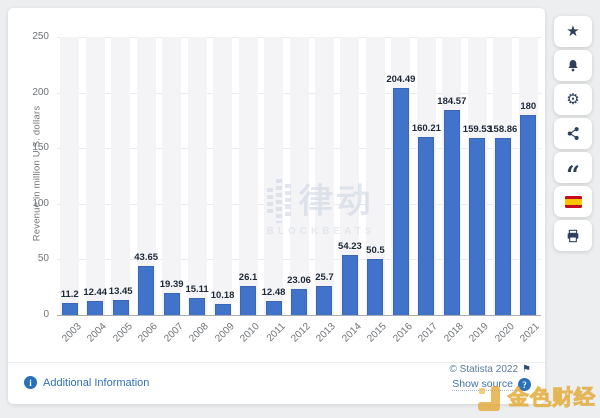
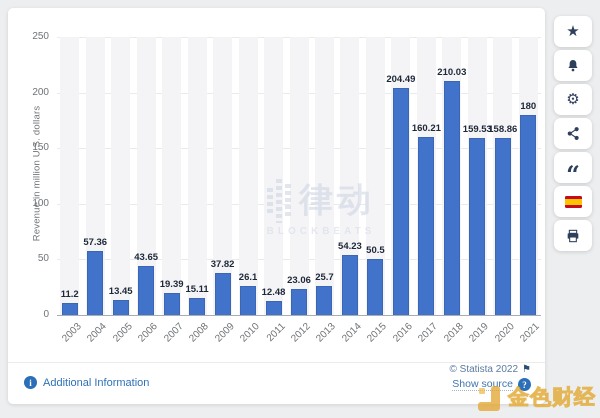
2004: 12.44 -> 57.36
2009: 10.18 -> 37.82
2018: 184.57 -> 210.03
